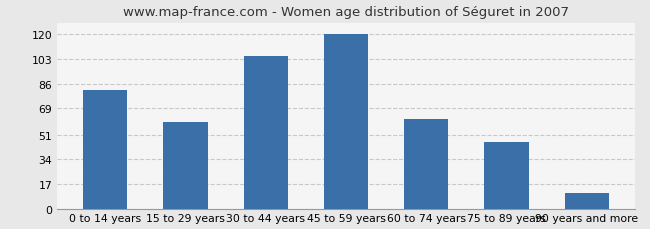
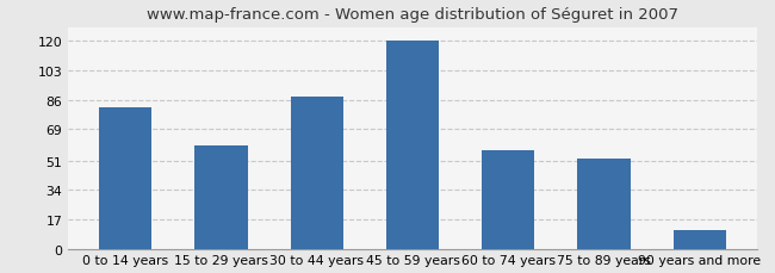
30 to 44 years: 105 -> 88
60 to 74 years: 62 -> 57
75 to 89 years: 46 -> 52
